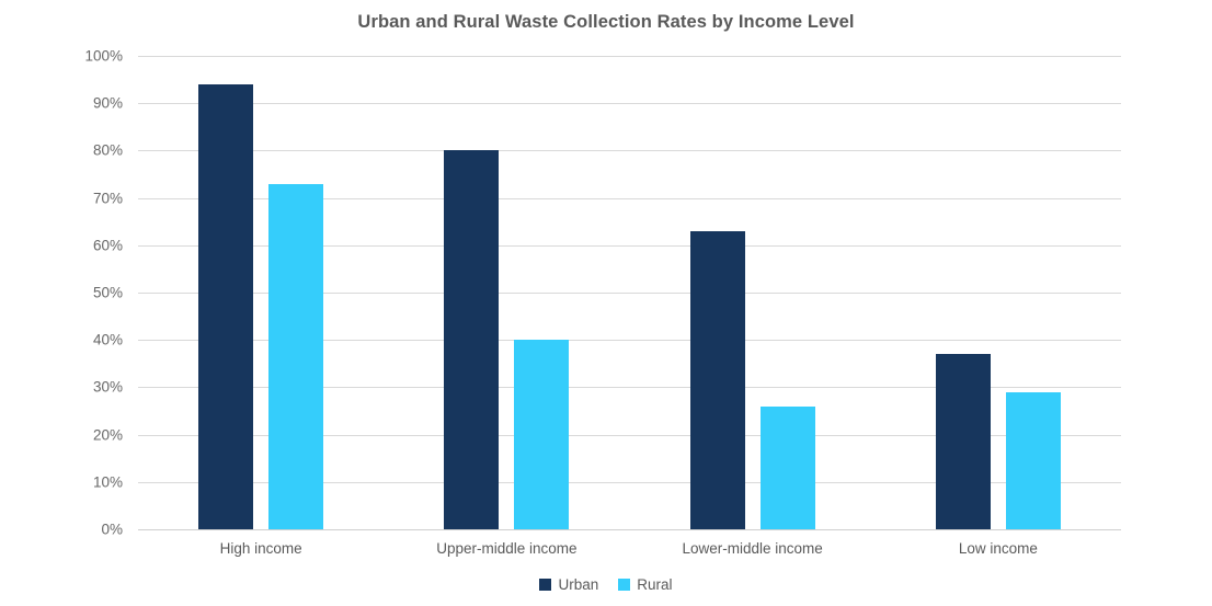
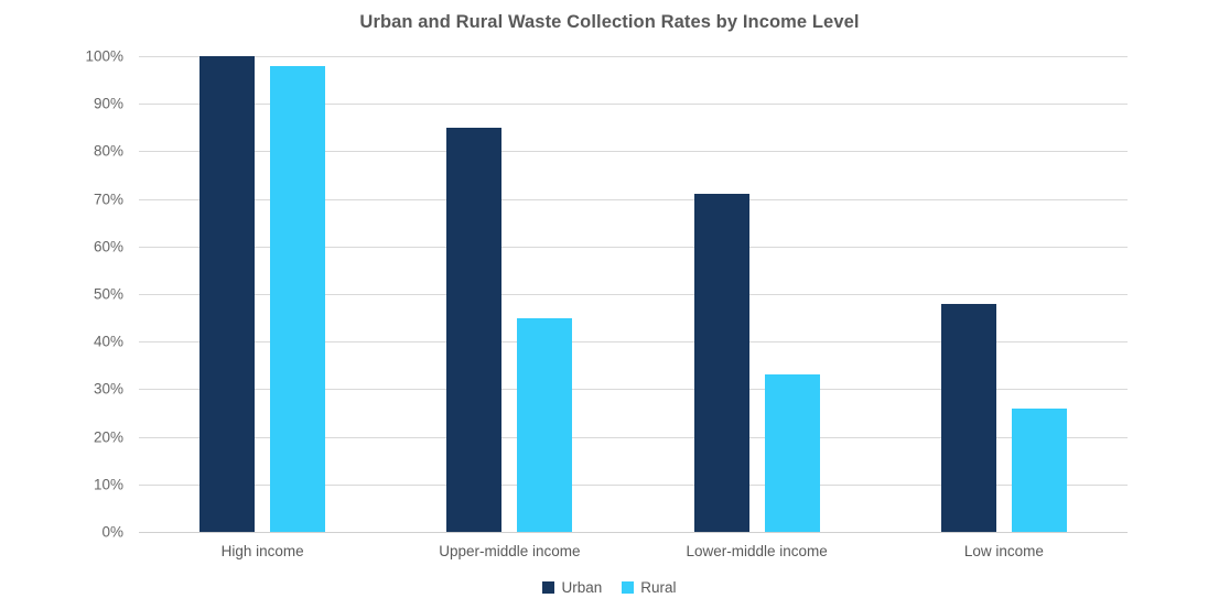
Urban/High income: 94% -> 100%
Rural/High income: 73% -> 98%
Urban/Upper-middle income: 80% -> 85%
Rural/Upper-middle income: 40% -> 45%
Urban/Lower-middle income: 63% -> 71%
Rural/Lower-middle income: 26% -> 33%
Urban/Low income: 37% -> 48%
Rural/Low income: 29% -> 26%
